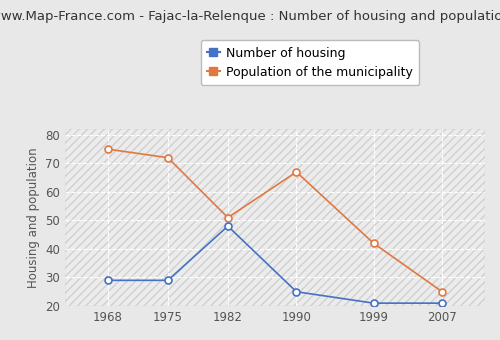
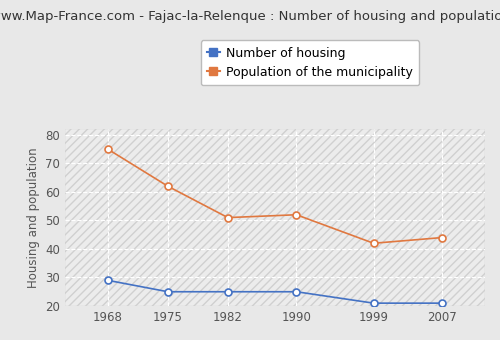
Number of housing/1975: 29 -> 25
Population of the municipality/1975: 72 -> 62
Number of housing/1982: 48 -> 25
Population of the municipality/1990: 67 -> 52
Population of the municipality/2007: 25 -> 44
